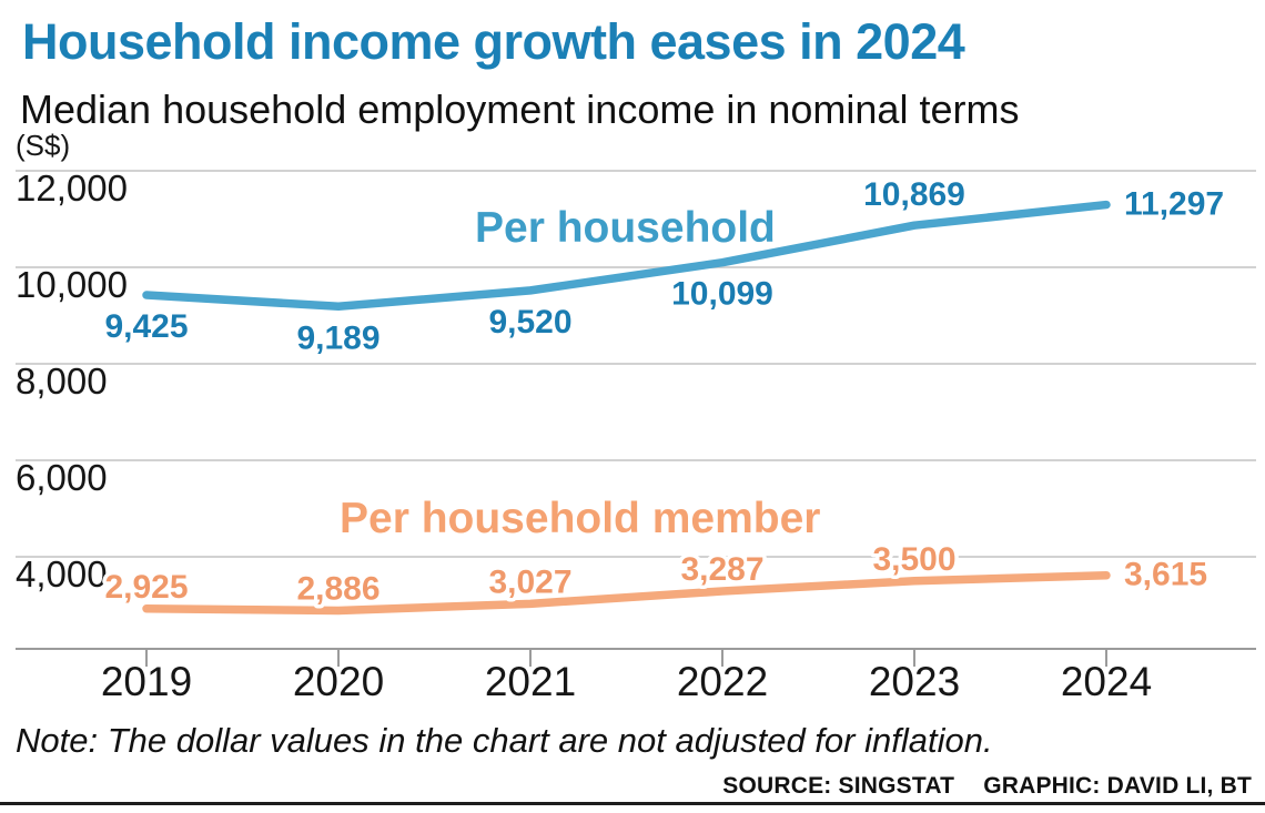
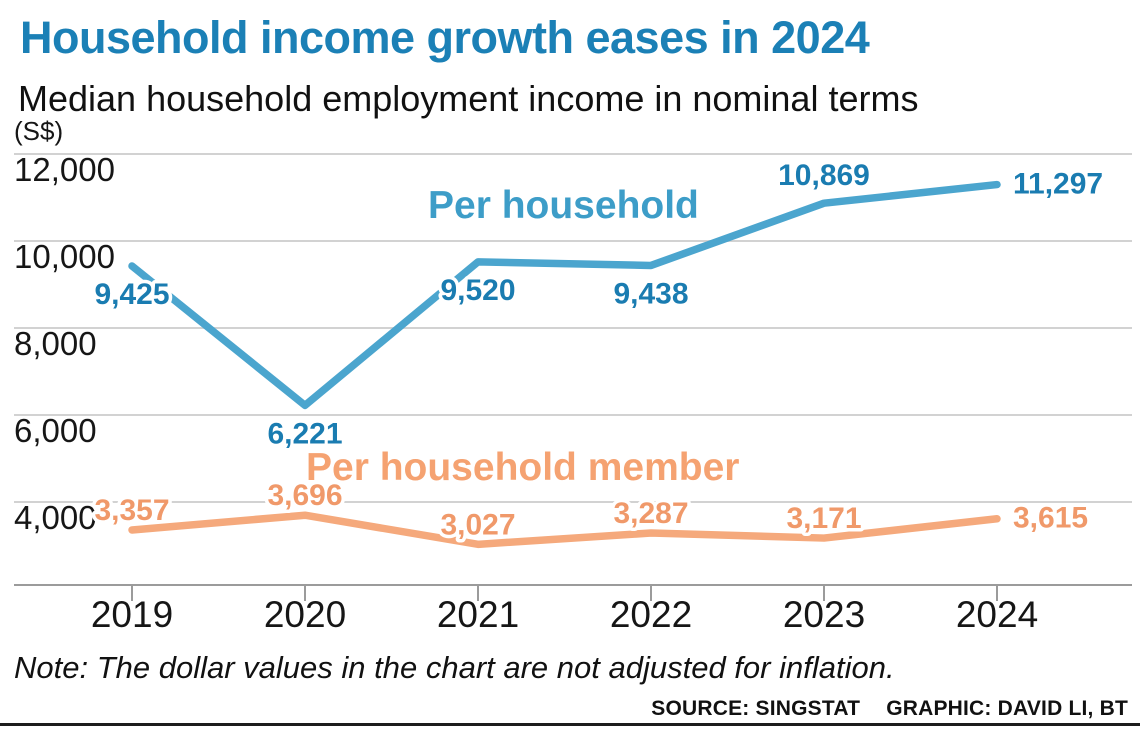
Per household member/2019: 2,925 -> 3,357
Per household/2020: 9,189 -> 6,221
Per household member/2020: 2,886 -> 3,696
Per household/2022: 10,099 -> 9,438
Per household member/2023: 3,500 -> 3,171
